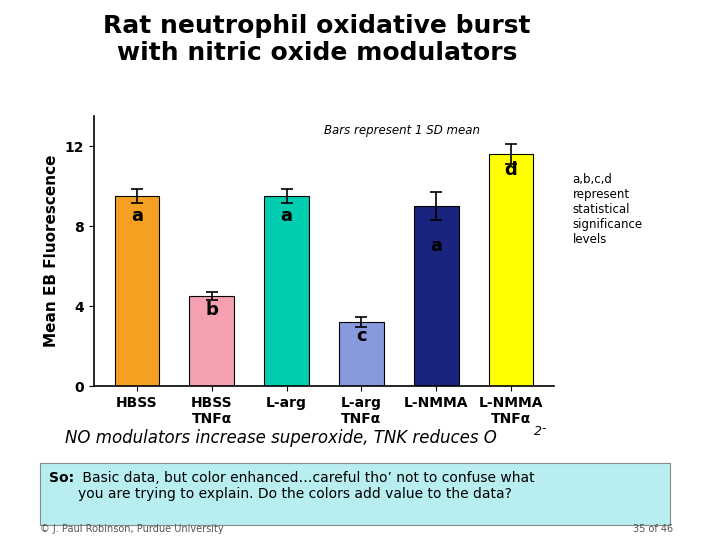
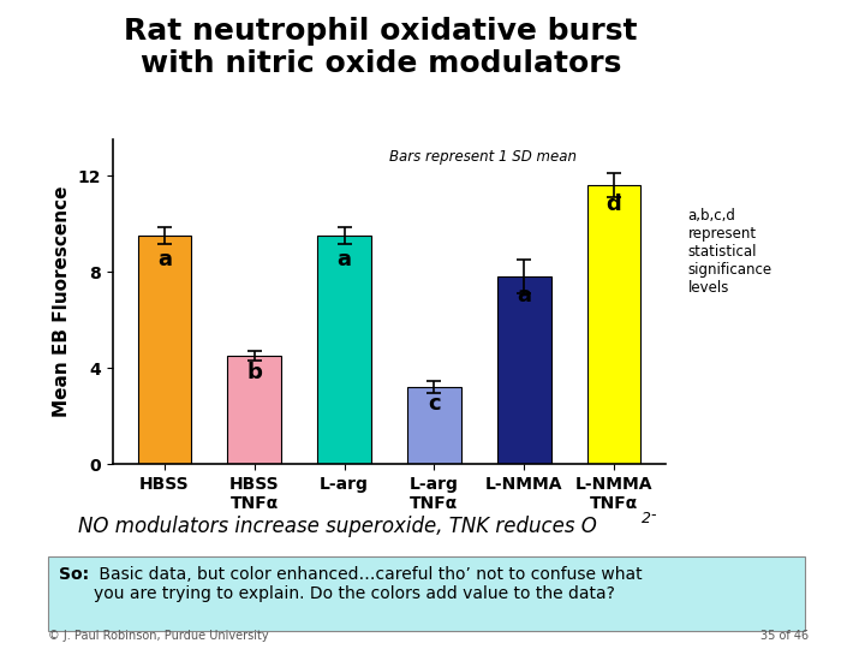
L-NMMA: 9.0 -> 7.8
